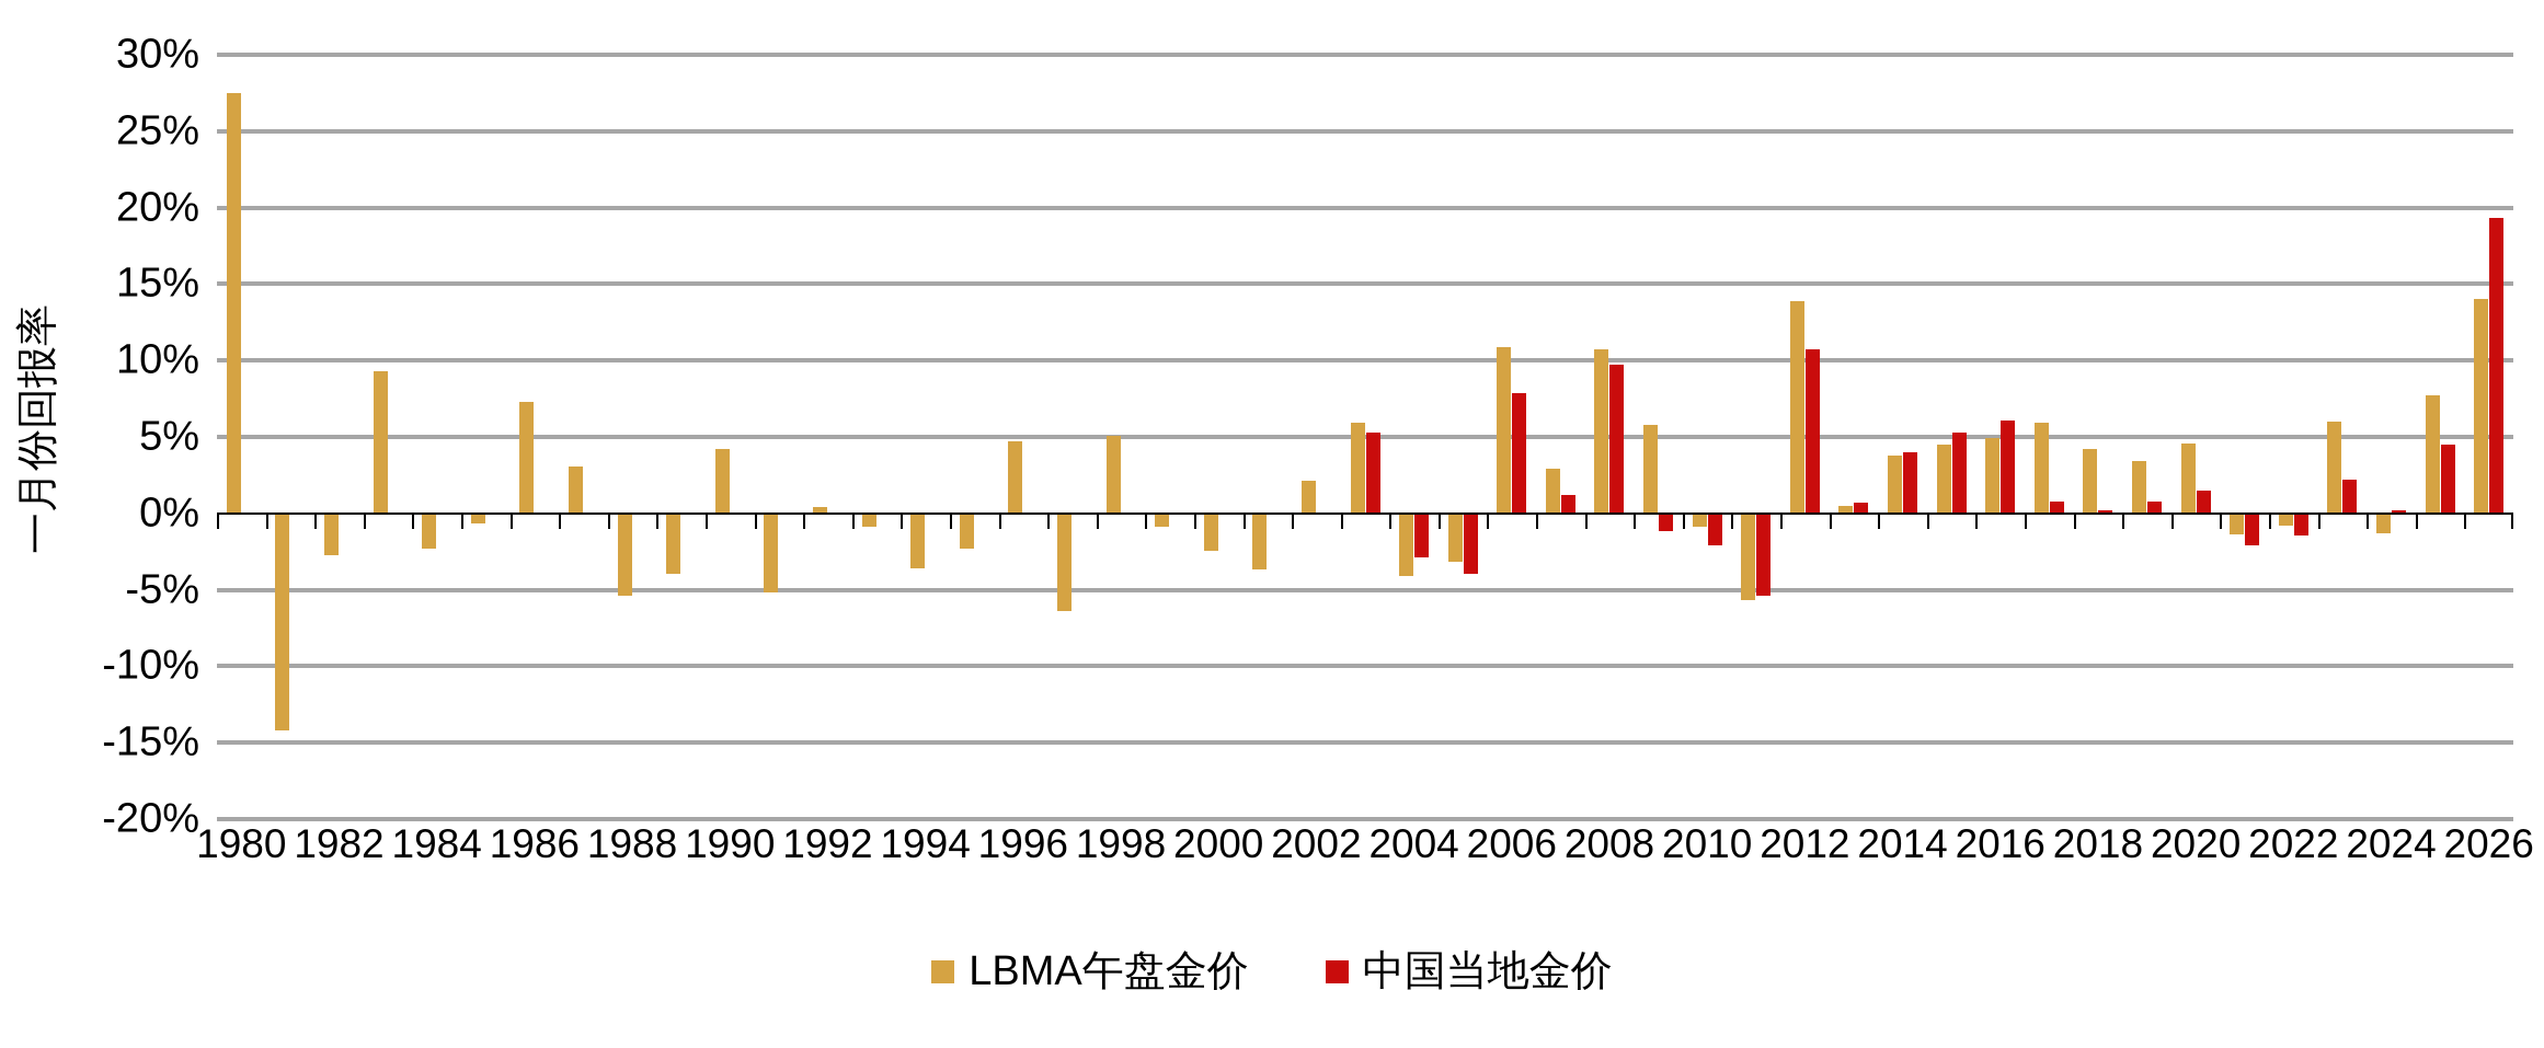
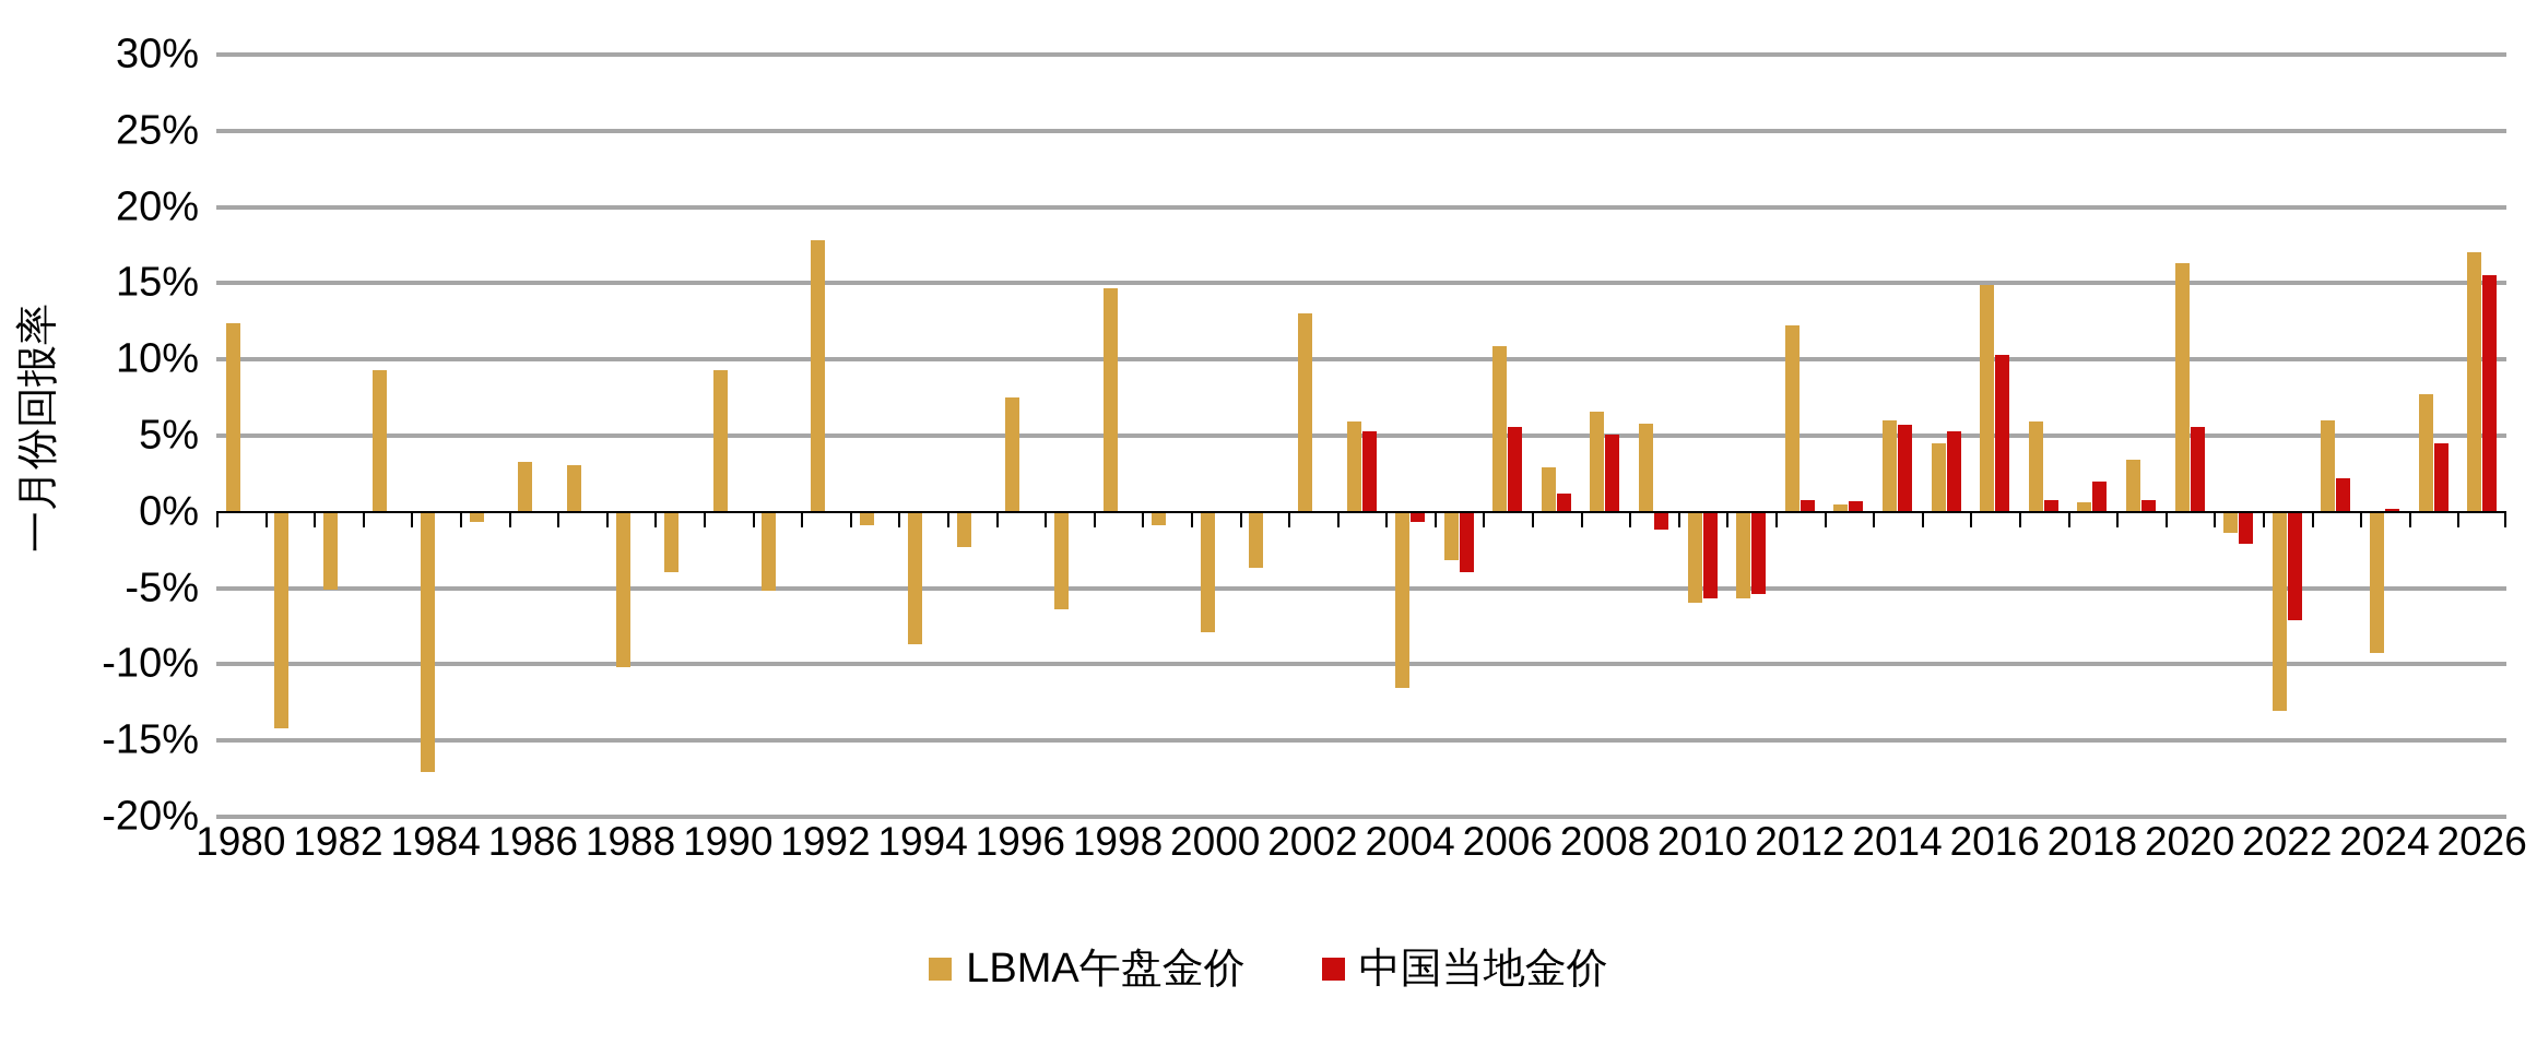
LBMA午盘金价/1980: 27.5% -> 12.4%
LBMA午盘金价/1982: -2.7% -> -5.0%
LBMA午盘金价/1984: -2.2% -> -17.0%
LBMA午盘金价/1986: 7.3% -> 3.3%
LBMA午盘金价/1988: -5.3% -> -10.1%
LBMA午盘金价/1990: 4.2% -> 9.3%
LBMA午盘金价/1992: 0.4% -> 17.8%
LBMA午盘金价/1994: -3.5% -> -8.6%
LBMA午盘金价/1996: 4.7% -> 7.5%
LBMA午盘金价/1998: 5.1% -> 14.7%
LBMA午盘金价/2000: -2.4% -> -7.8%
LBMA午盘金价/2002: 2.1% -> 13.0%
LBMA午盘金价/2004: -4.0% -> -11.5%
中国当地金价/2004: -2.8% -> -0.6%
中国当地金价/2006: 7.9% -> 5.6%
LBMA午盘金价/2008: 10.7% -> 6.6%
中国当地金价/2008: 9.7% -> 5.1%
LBMA午盘金价/2010: -0.8% -> -5.9%
中国当地金价/2010: -2.0% -> -5.6%
LBMA午盘金价/2012: 13.9% -> 12.2%
中国当地金价/2012: 10.7% -> 0.8%
LBMA午盘金价/2014: 3.8% -> 6.0%
中国当地金价/2014: 4.0% -> 5.7%
LBMA午盘金价/2016: 4.9% -> 14.9%
中国当地金价/2016: 6.1% -> 10.3%
LBMA午盘金价/2018: 4.2% -> 0.6%
中国当地金价/2018: 0.2% -> 2.0%
LBMA午盘金价/2020: 4.6% -> 16.3%
中国当地金价/2020: 1.5% -> 5.6%
LBMA午盘金价/2022: -0.7% -> -13.0%
中国当地金价/2022: -1.4% -> -7.0%
LBMA午盘金价/2024: -1.2% -> -9.2%
LBMA午盘金价/2026: 14.0% -> 17.0%
中国当地金价/2026: 19.3% -> 15.5%
